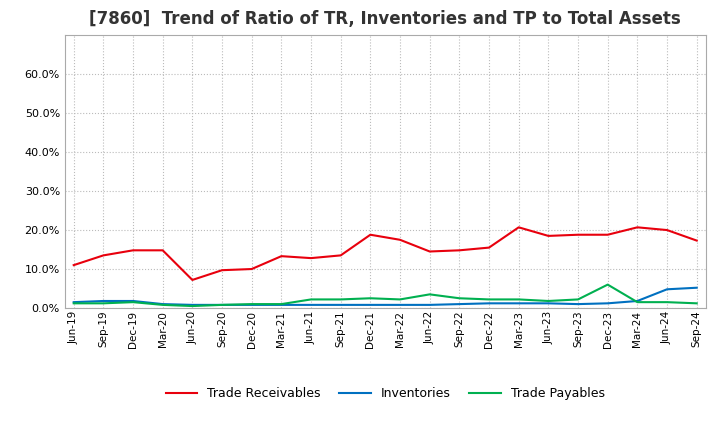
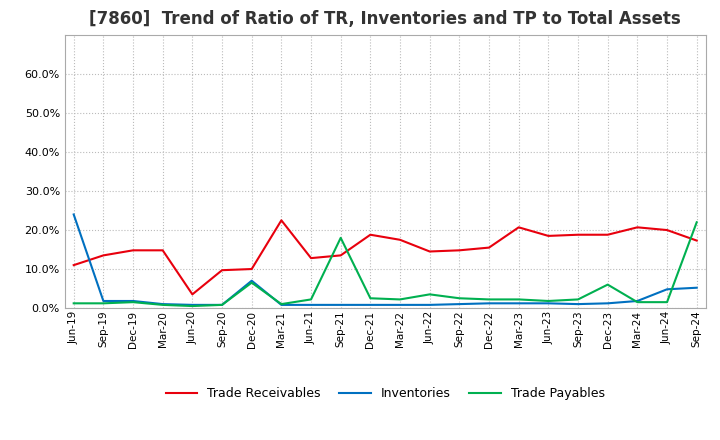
Inventories/Jun-19: 1.5% -> 24.0%
Trade Receivables/Jun-20: 7.2% -> 3.5%
Inventories/Dec-20: 0.8% -> 7.0%
Trade Payables/Dec-20: 1.0% -> 6.5%
Trade Receivables/Mar-21: 13.3% -> 22.5%
Trade Payables/Sep-21: 2.2% -> 18.0%
Trade Payables/Sep-24: 1.2% -> 22.0%
